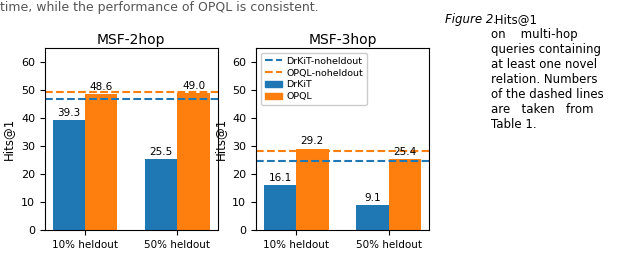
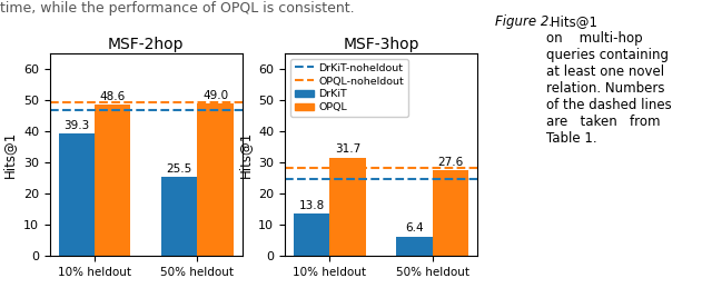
MSF-3hop/DrKiT/10% heldout: 16.1 -> 13.8
MSF-3hop/OPQL/10% heldout: 29.2 -> 31.7
MSF-3hop/DrKiT/50% heldout: 9.1 -> 6.4
MSF-3hop/OPQL/50% heldout: 25.4 -> 27.6
